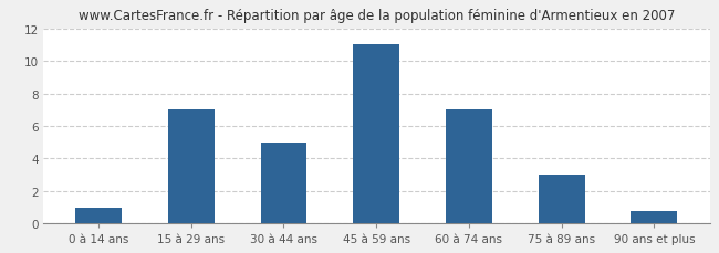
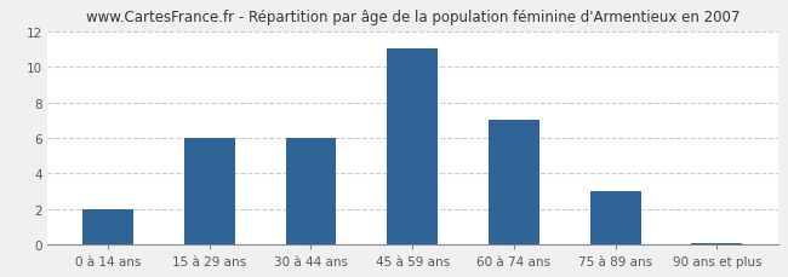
0 à 14 ans: 1.0 -> 2.0
15 à 29 ans: 7.0 -> 6.0
30 à 44 ans: 5.0 -> 6.0
90 ans et plus: 0.8 -> 0.1
